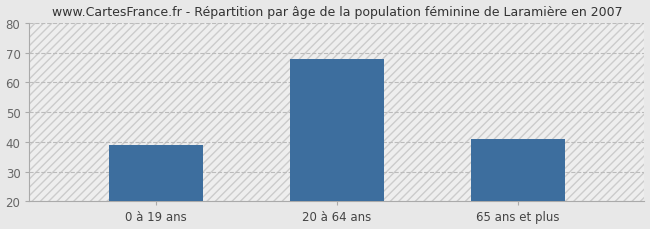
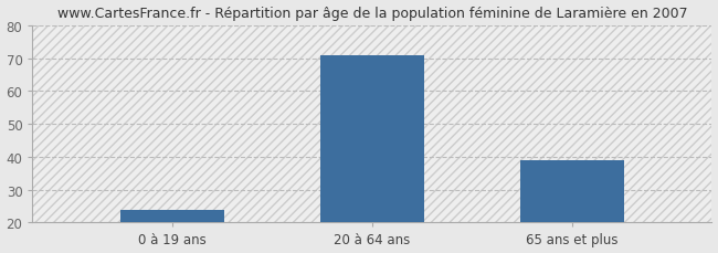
0 à 19 ans: 39 -> 24
20 à 64 ans: 68 -> 71
65 ans et plus: 41 -> 39
